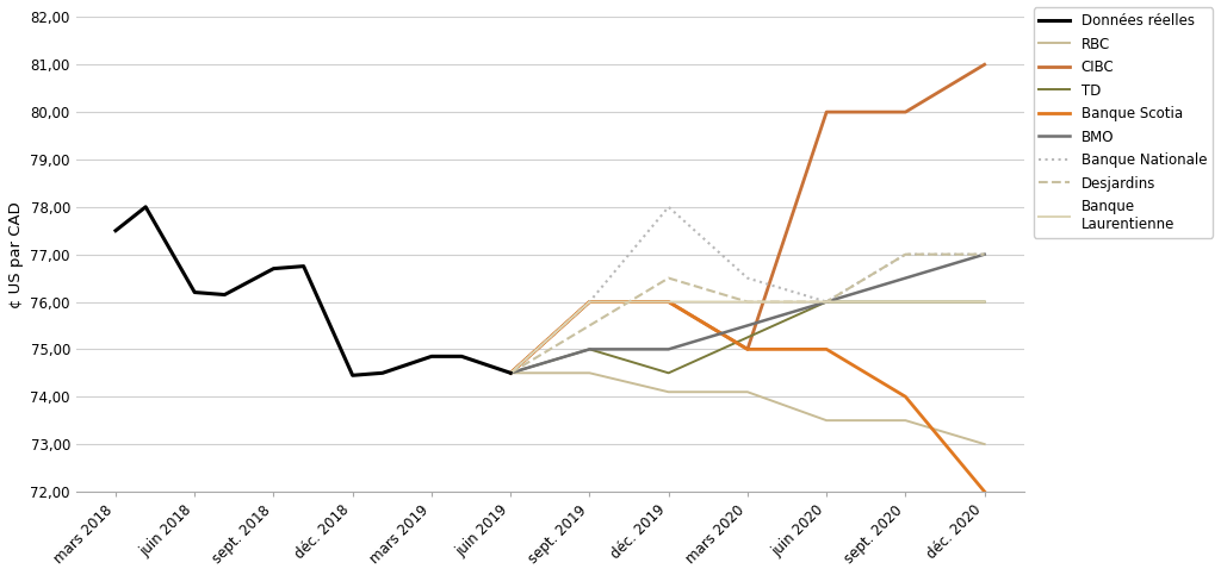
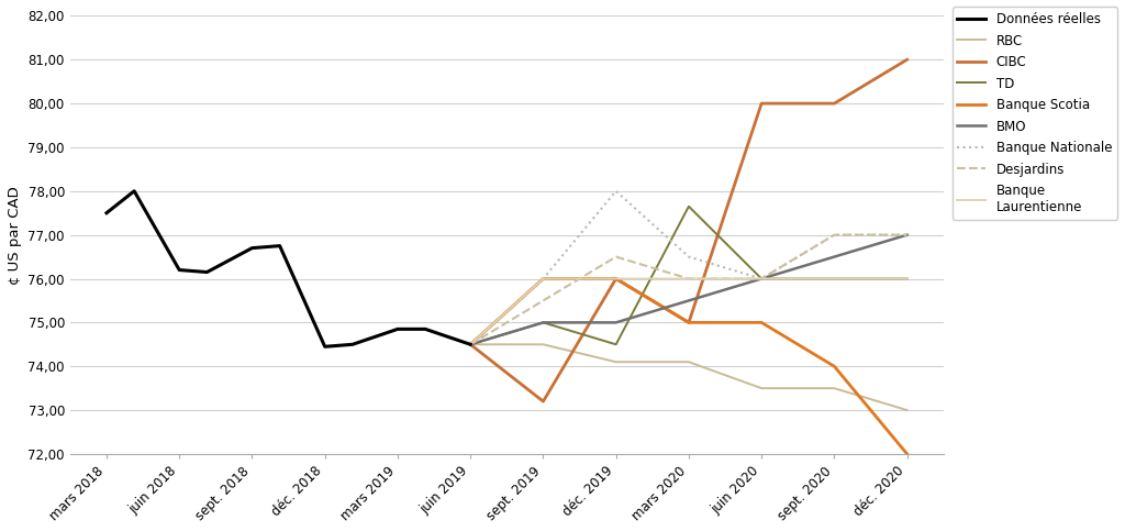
CIBC/sept. 2019: 76,0 -> 73,2
TD/mars 2020: 75,25 -> 77,65
